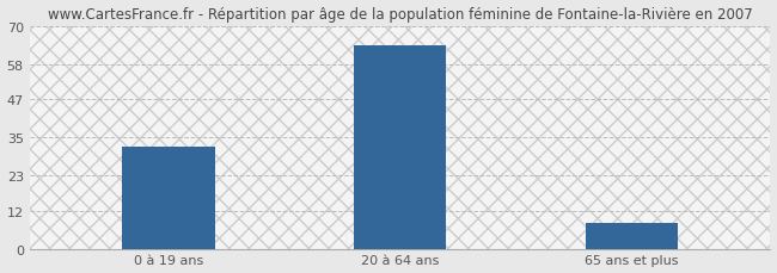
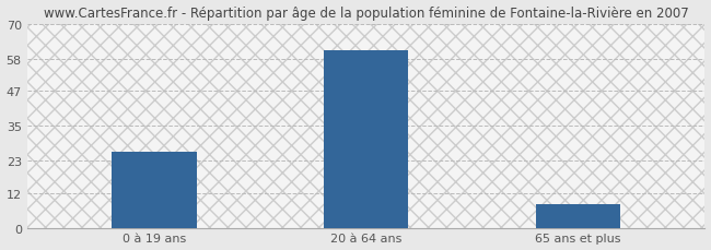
0 à 19 ans: 32 -> 26
20 à 64 ans: 64 -> 61
